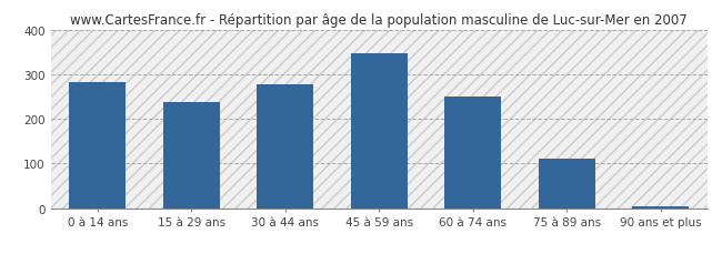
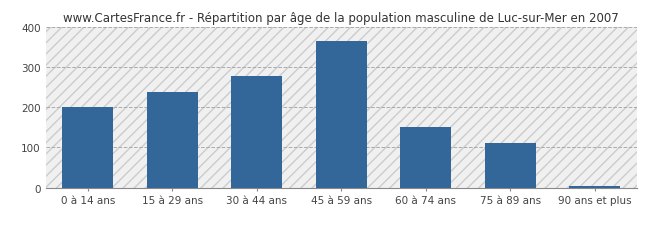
0 à 14 ans: 281 -> 200
45 à 59 ans: 347 -> 365
60 à 74 ans: 250 -> 150
